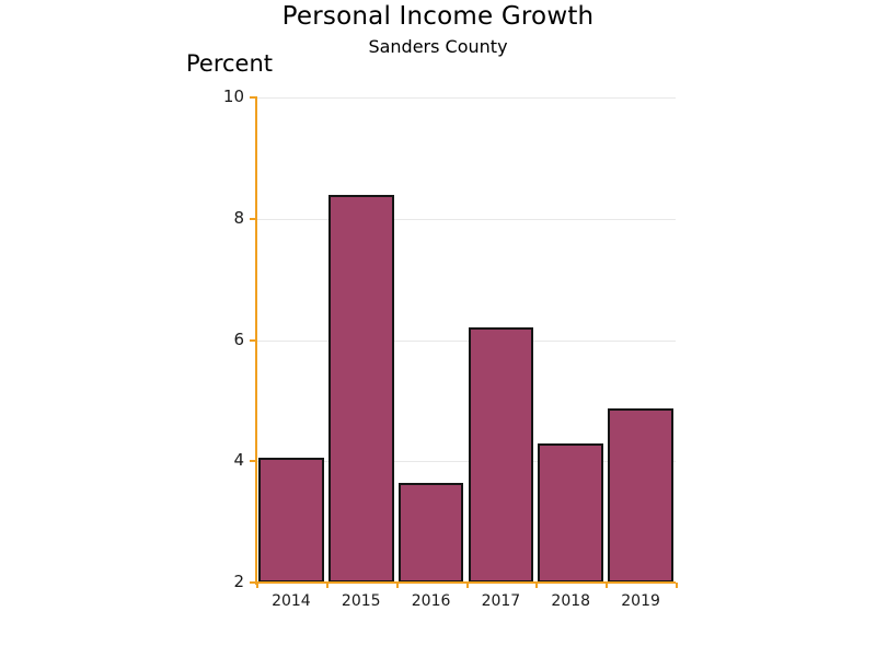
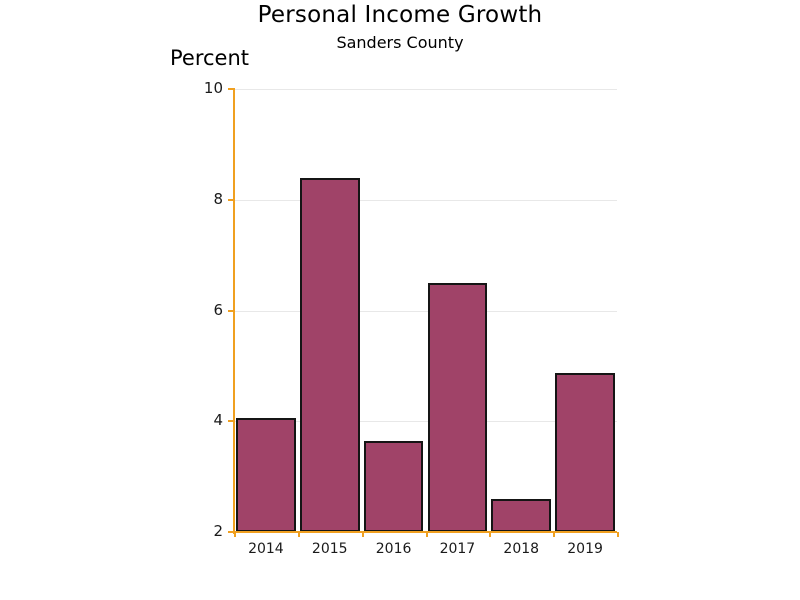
2017: 6.2 -> 6.5
2018: 4.3 -> 2.6
